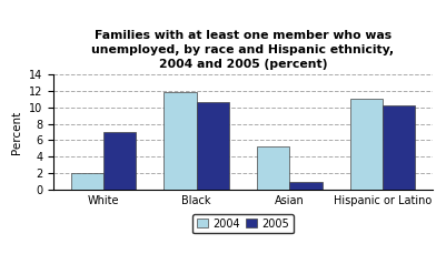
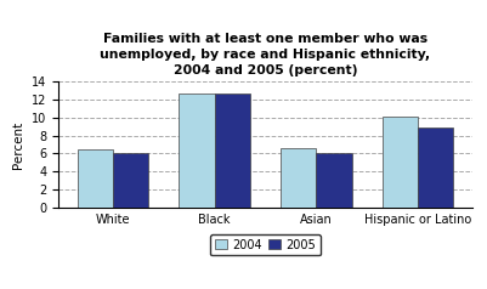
2004/White: 2.0 -> 6.5
2005/White: 7.0 -> 6.0
2004/Black: 11.8 -> 12.6
2005/Black: 10.6 -> 12.6
2004/Asian: 5.2 -> 6.6
2005/Asian: 1.0 -> 6.1
2004/Hispanic or Latino: 11.0 -> 10.1
2005/Hispanic or Latino: 10.2 -> 8.9
